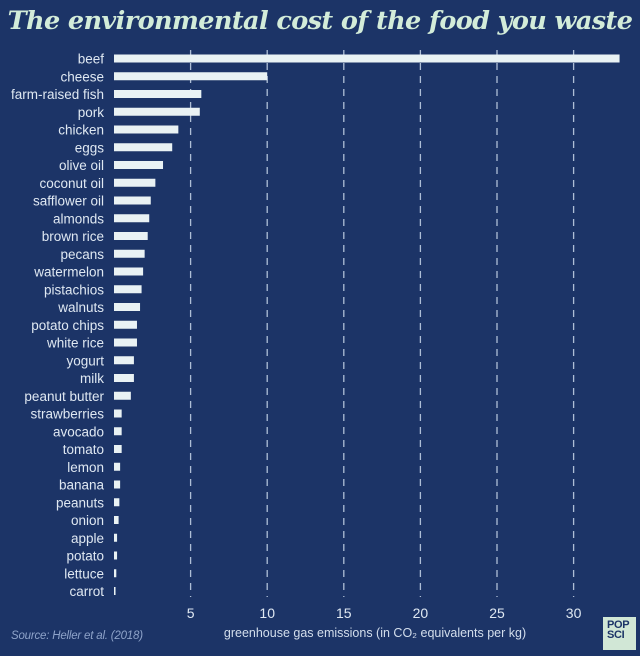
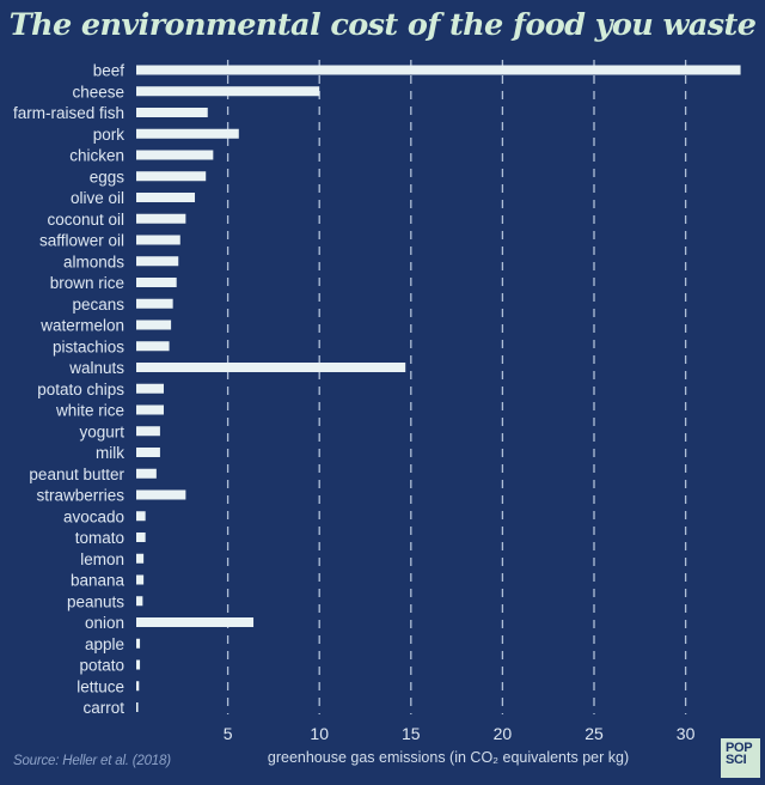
farm-raised fish: 5.7 -> 3.9
walnuts: 1.7 -> 14.7
strawberries: 0.5 -> 2.7
onion: 0.3 -> 6.4
